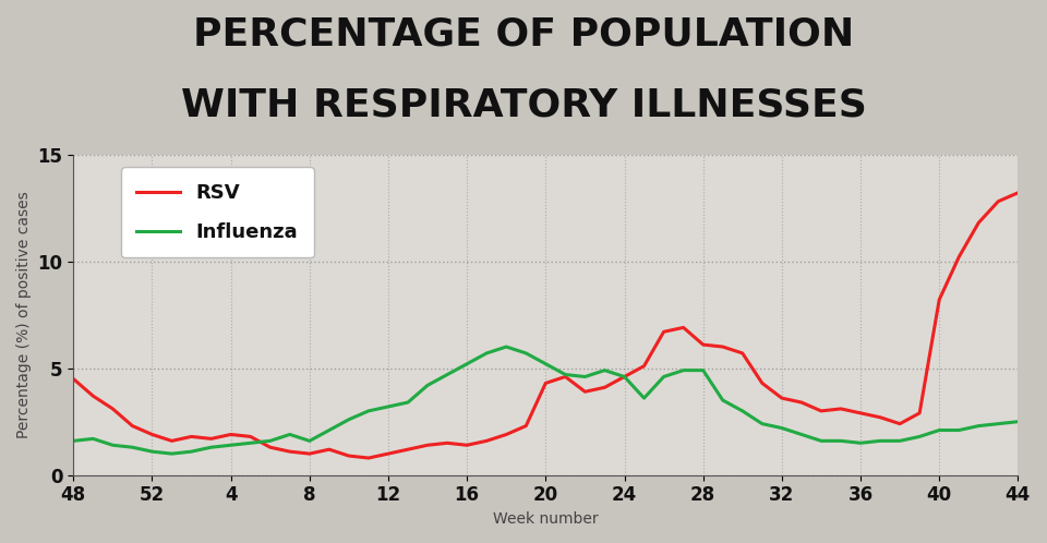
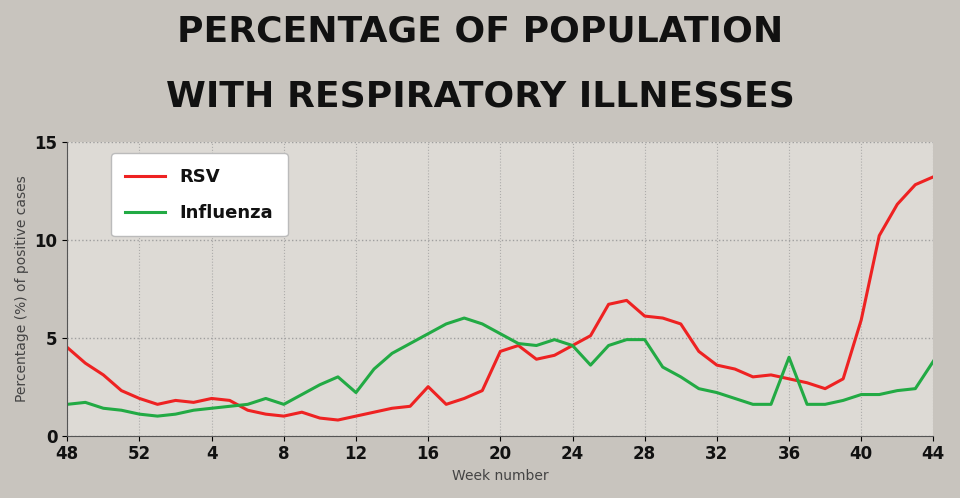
Influenza/12: 3.2 -> 2.2
RSV/16: 1.4 -> 2.5
Influenza/36: 1.5 -> 4.0
RSV/40: 8.2 -> 5.9
Influenza/44: 2.5 -> 3.8
